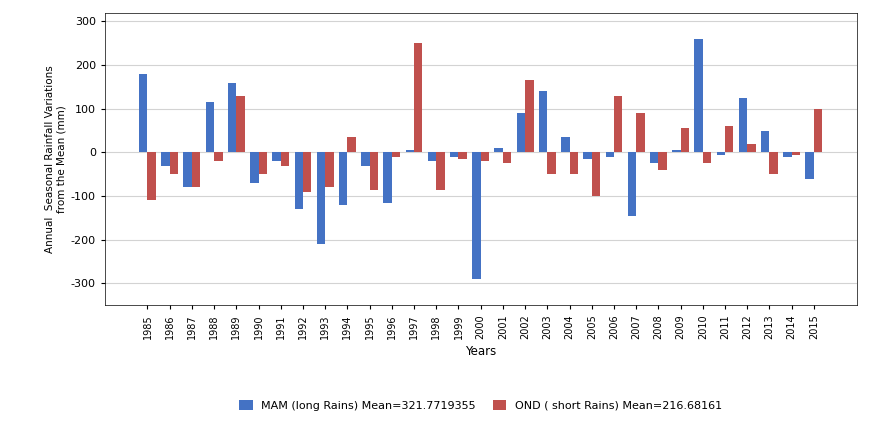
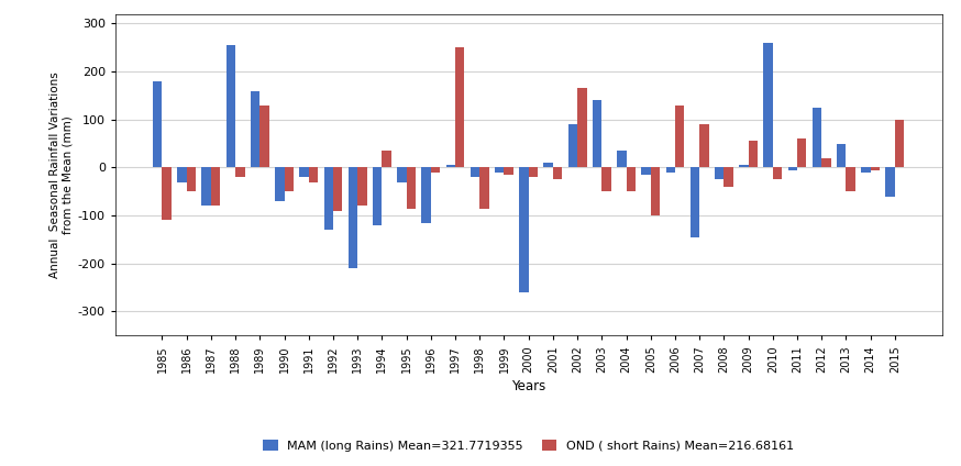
MAM (long Rains) Mean=321.7719355/1988: 115 -> 255
MAM (long Rains) Mean=321.7719355/2000: -290 -> -260
